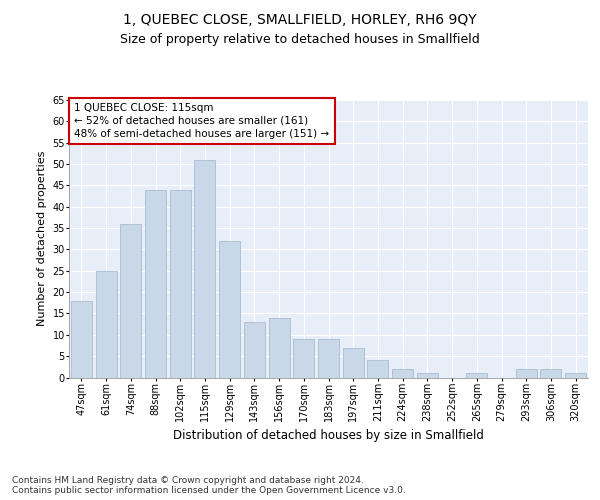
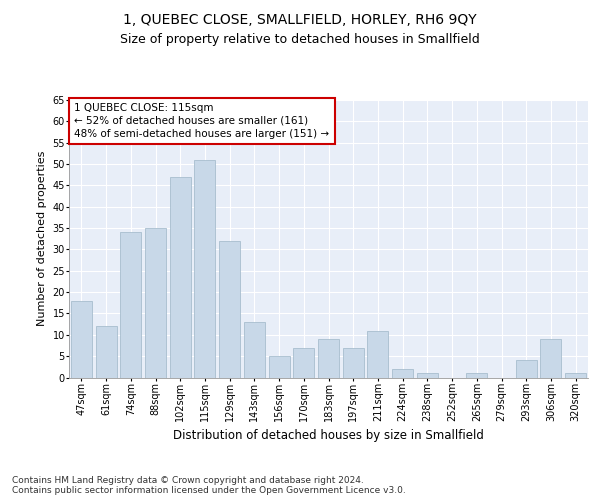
61sqm: 25 -> 12
74sqm: 36 -> 34
88sqm: 44 -> 35
102sqm: 44 -> 47
156sqm: 14 -> 5
170sqm: 9 -> 7
211sqm: 4 -> 11
293sqm: 2 -> 4
306sqm: 2 -> 9
